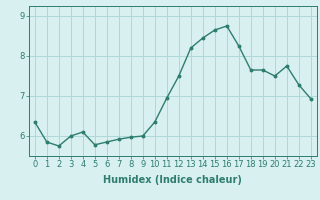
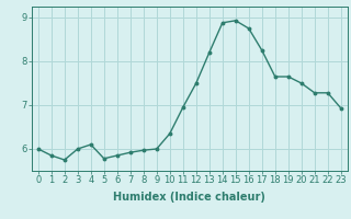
0: 6.35 -> 6.00
14: 8.45 -> 8.88
15: 8.65 -> 8.93
21: 7.75 -> 7.28
